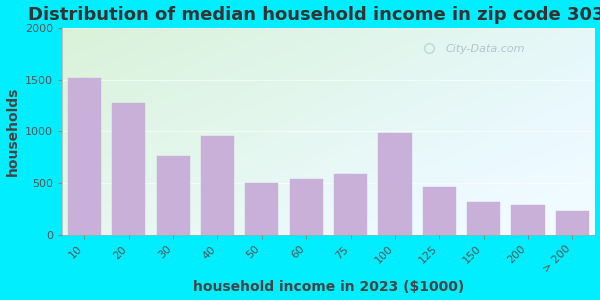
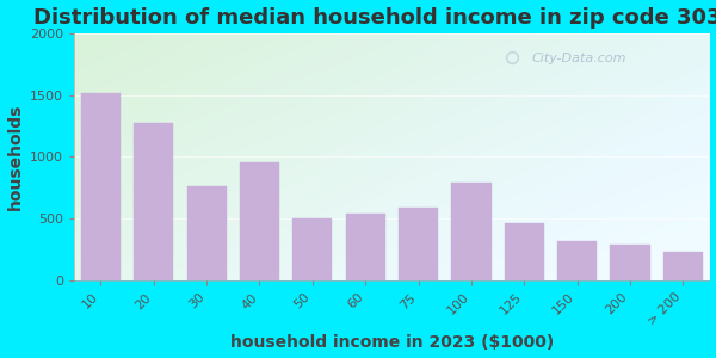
100: 980 -> 790
